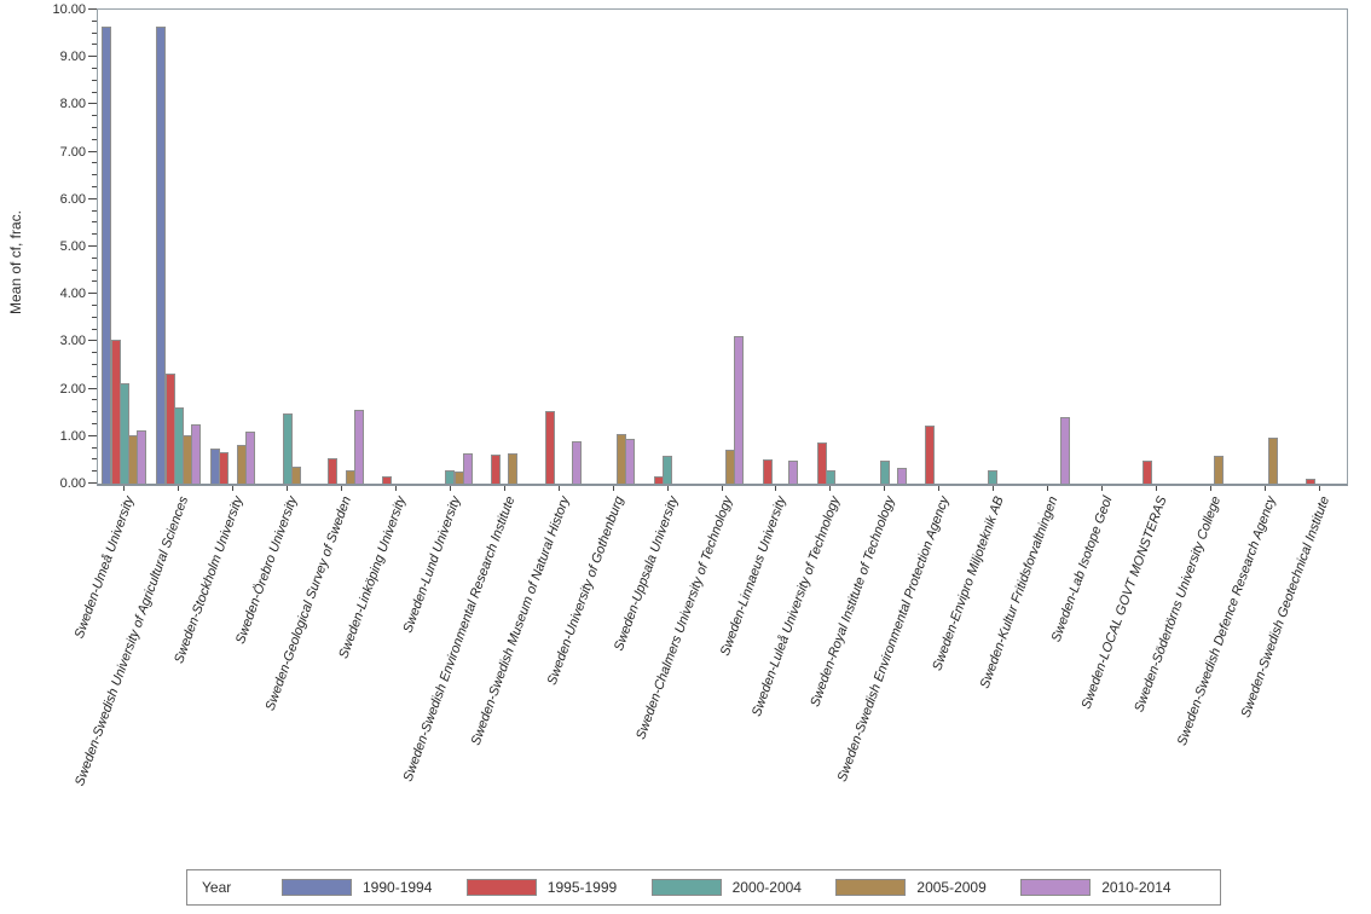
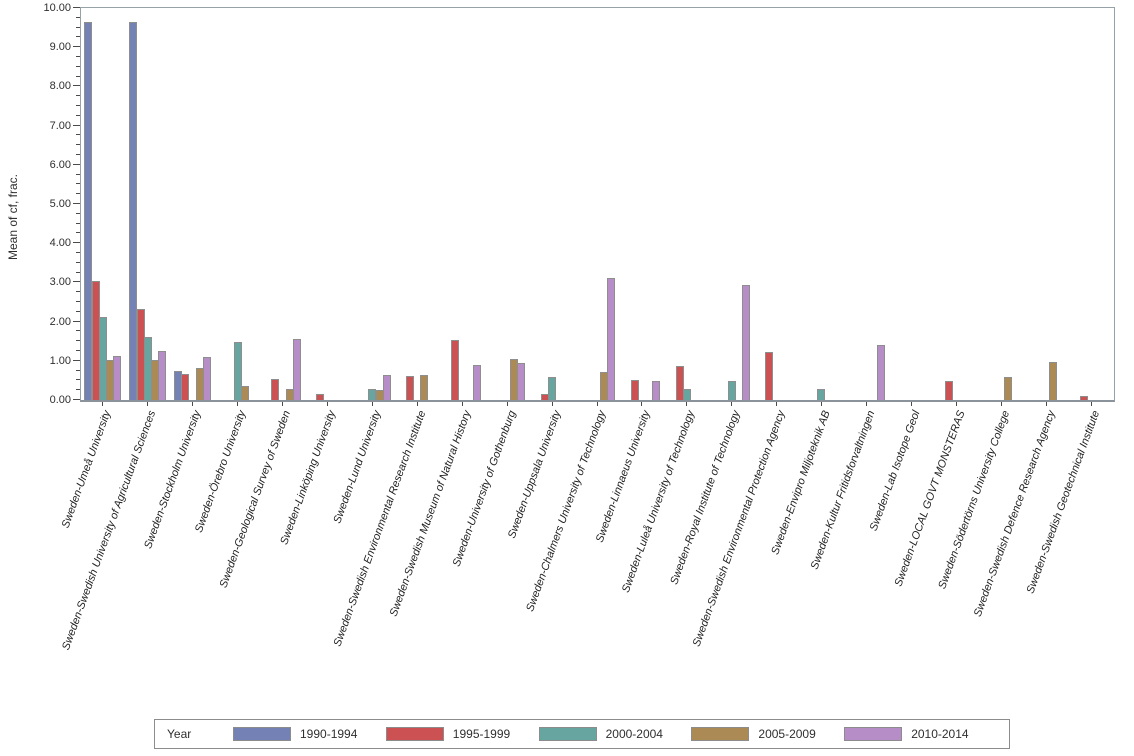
2010-2014/Sweden-Royal Institute of Technology: 0.3 -> 2.9
